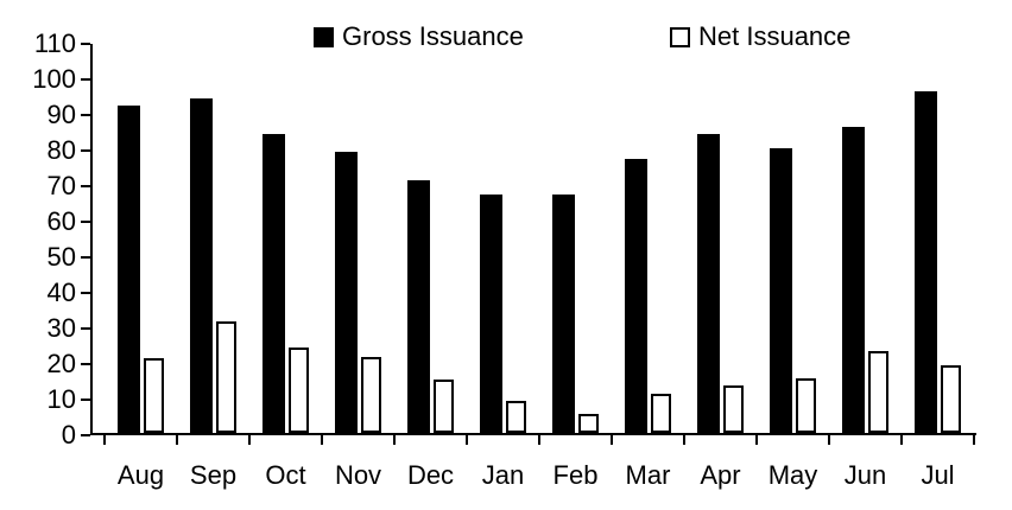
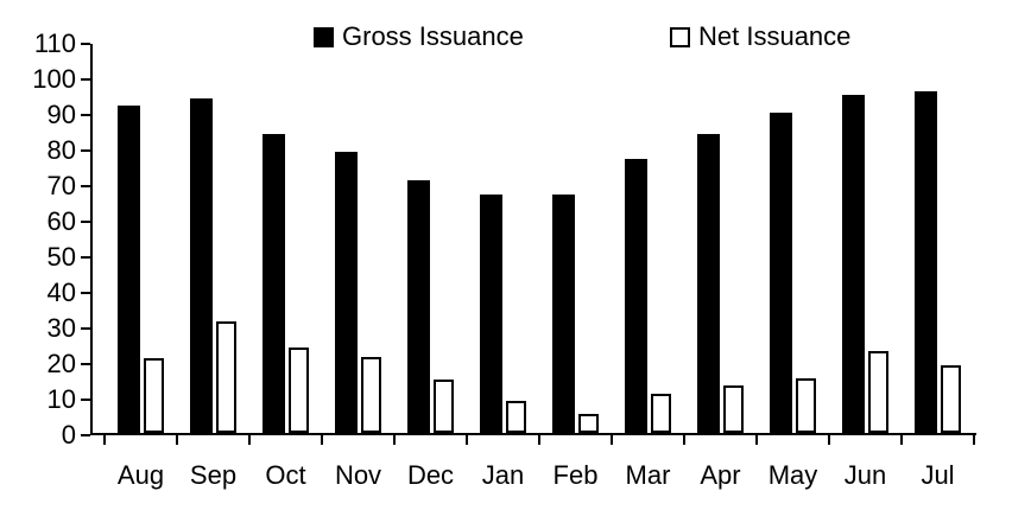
Gross Issuance/May: 80 -> 90
Gross Issuance/Jun: 86 -> 95
